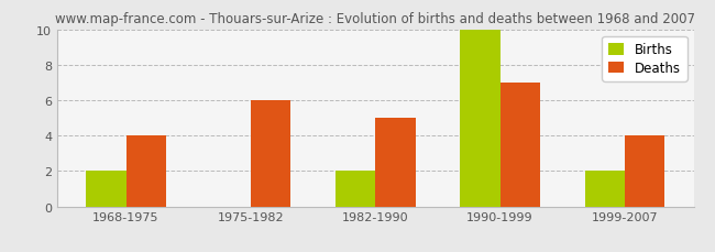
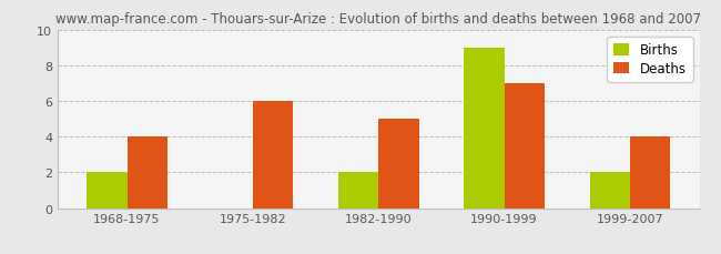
Births/1990-1999: 10 -> 9
